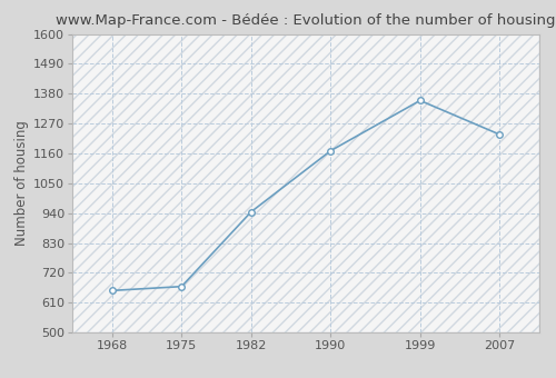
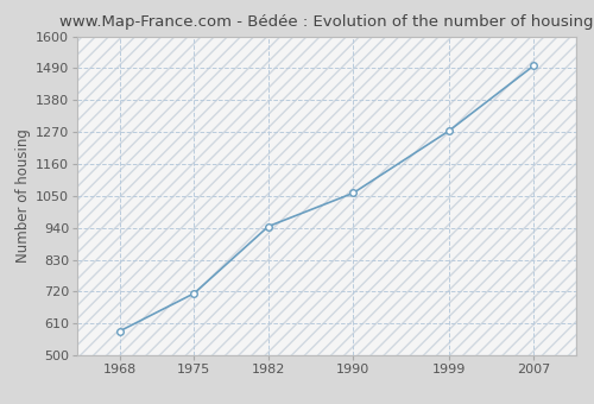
1968: 655 -> 584
1975: 670 -> 714
1990: 1170 -> 1060
1999: 1355 -> 1274
2007: 1230 -> 1499
